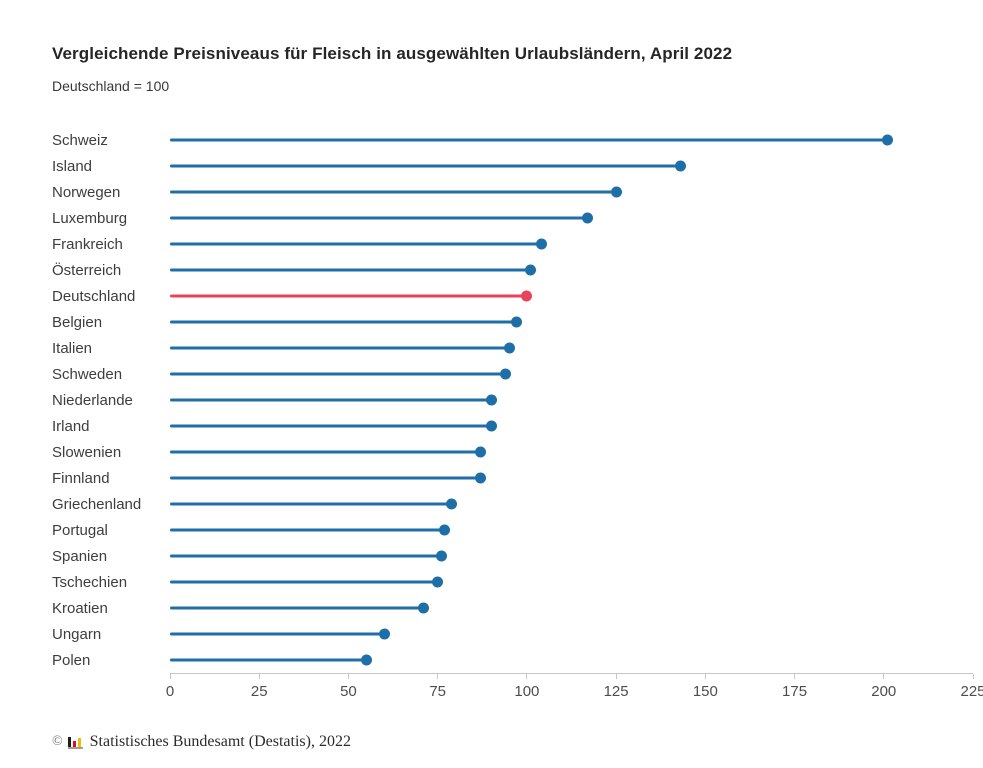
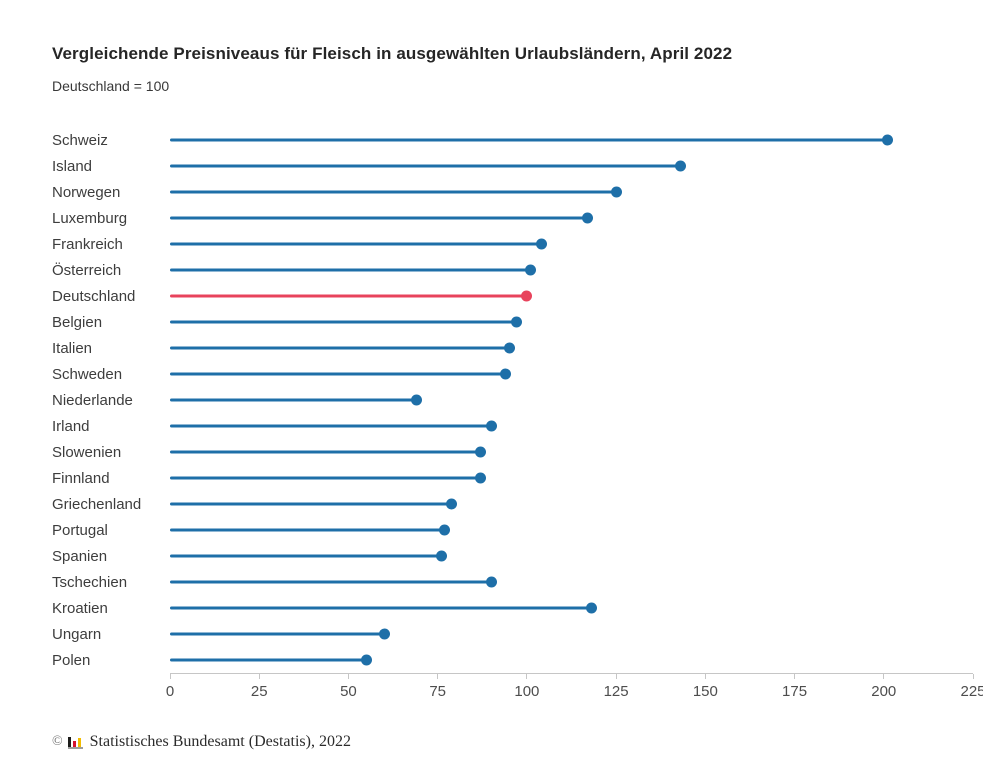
Niederlande: 90 -> 69
Tschechien: 75 -> 90
Kroatien: 71 -> 118
